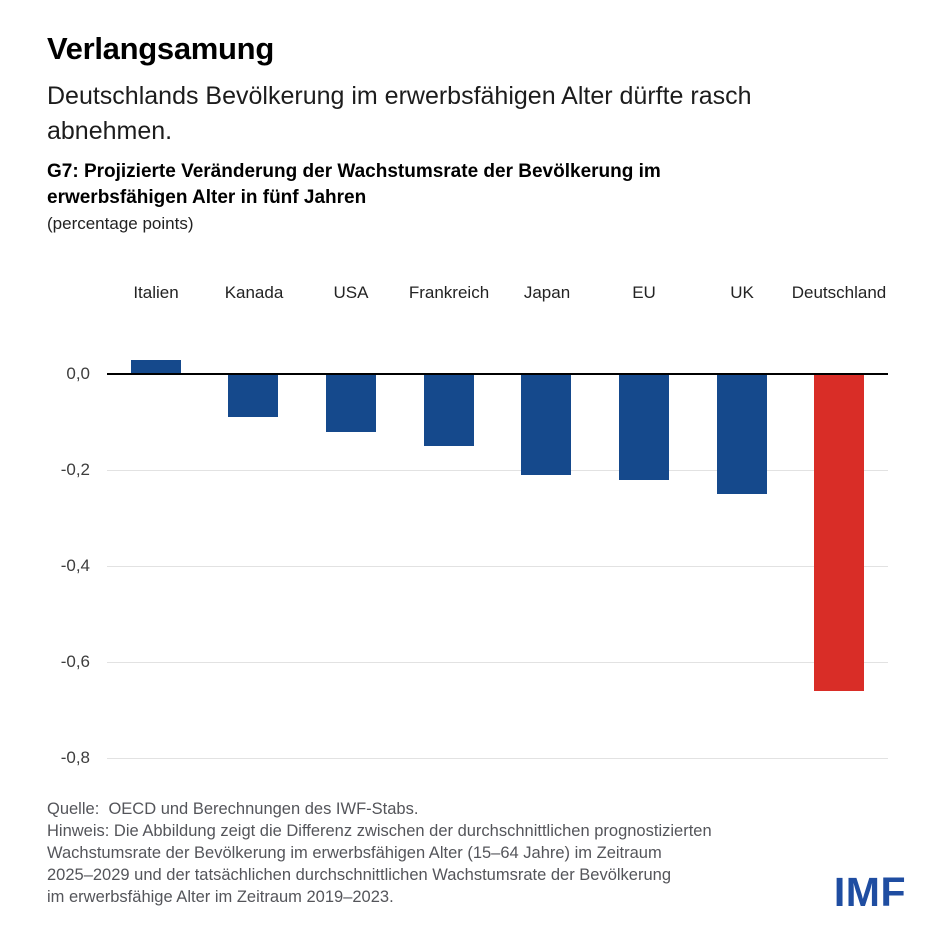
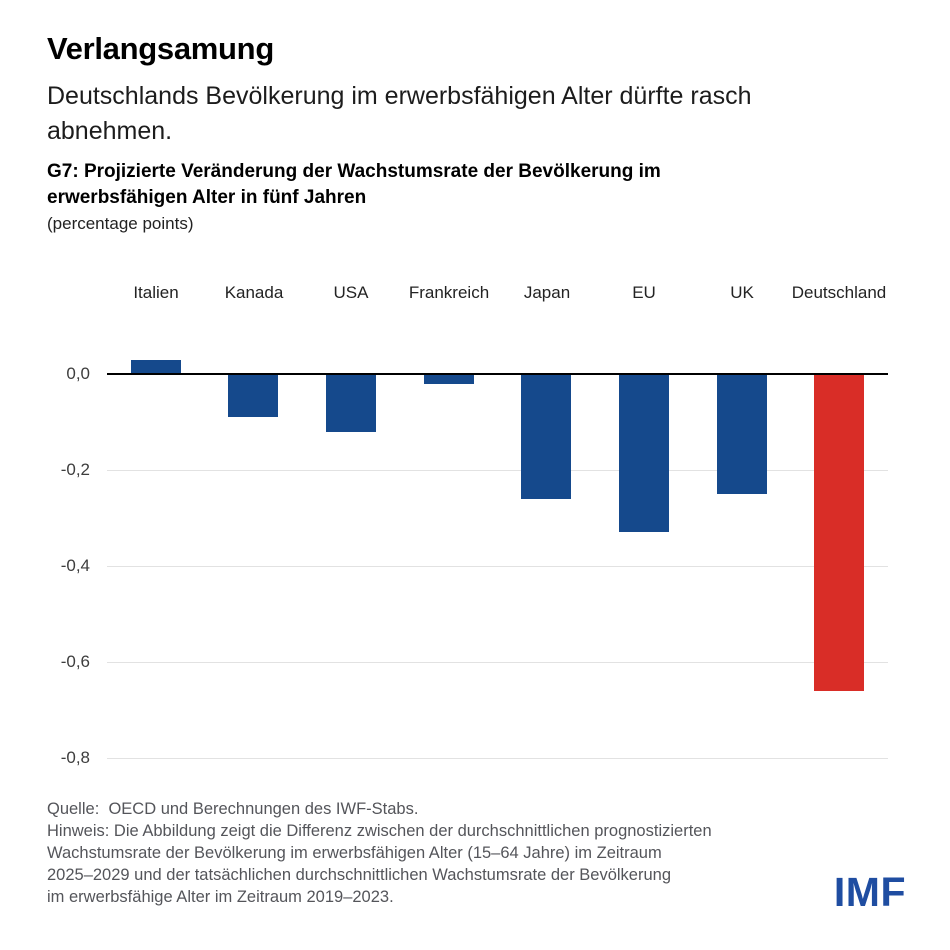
Frankreich: -0,15 -> -0,02
Japan: -0,21 -> -0,26
EU: -0,22 -> -0,33
